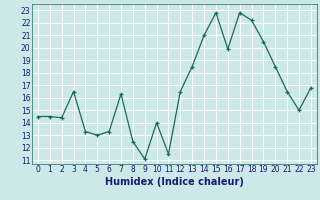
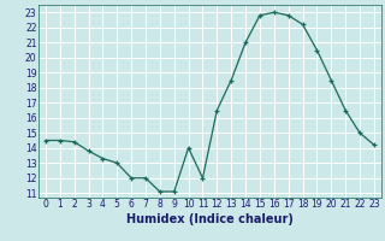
3: 16.5 -> 13.8
6: 13.3 -> 12.0
7: 16.3 -> 12.0
8: 12.5 -> 11.1
11: 11.5 -> 12.0
16: 19.9 -> 23.0
23: 16.8 -> 14.2
